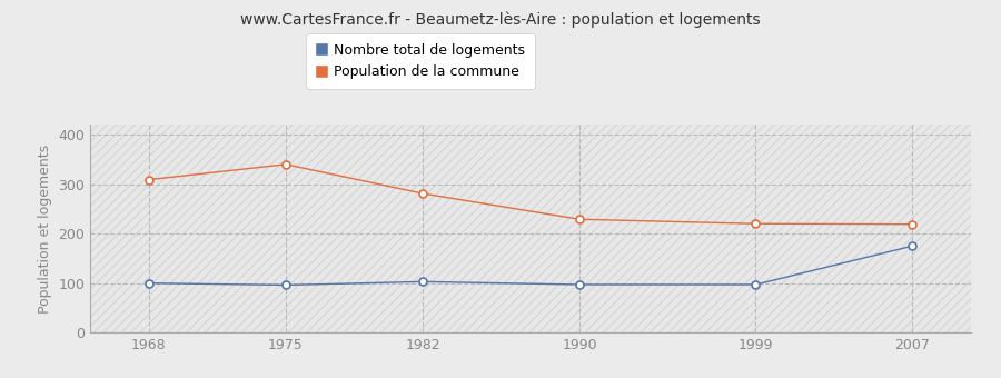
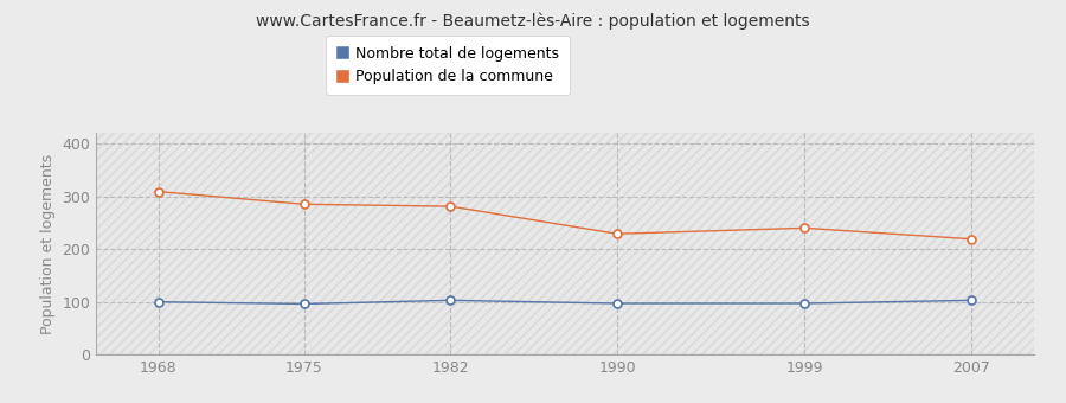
Population de la commune/1975: 340 -> 285
Population de la commune/1999: 220 -> 240
Nombre total de logements/2007: 175 -> 103
